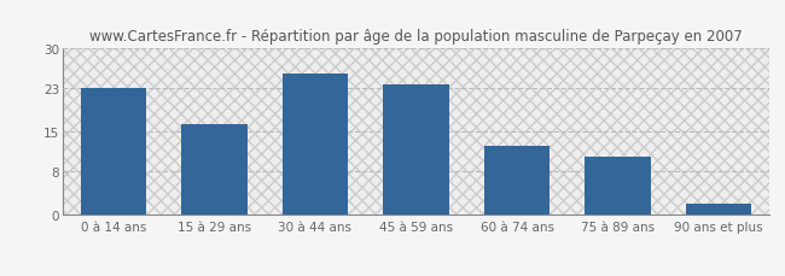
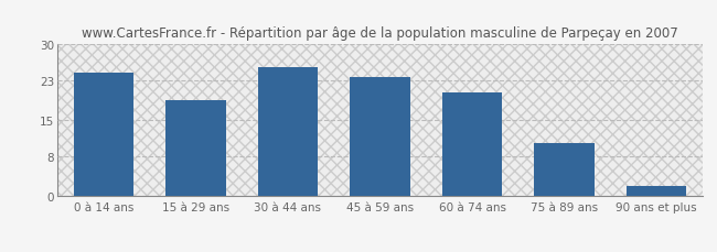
0 à 14 ans: 23.0 -> 24.5
15 à 29 ans: 16.5 -> 19.0
60 à 74 ans: 12.5 -> 20.5
